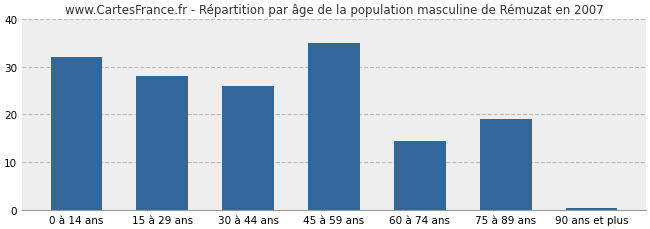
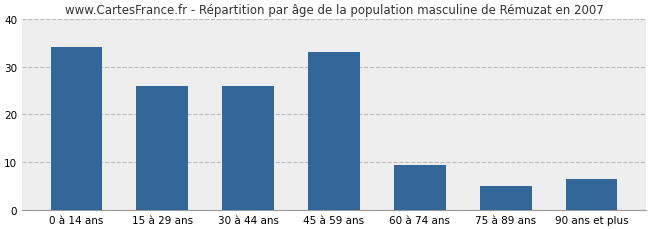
0 à 14 ans: 32.0 -> 34.0
15 à 29 ans: 28.0 -> 26.0
45 à 59 ans: 35.0 -> 33.0
60 à 74 ans: 14.5 -> 9.5
75 à 89 ans: 19.0 -> 5.0
90 ans et plus: 0.5 -> 6.5
